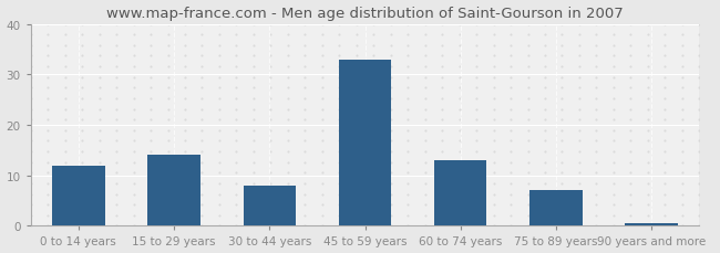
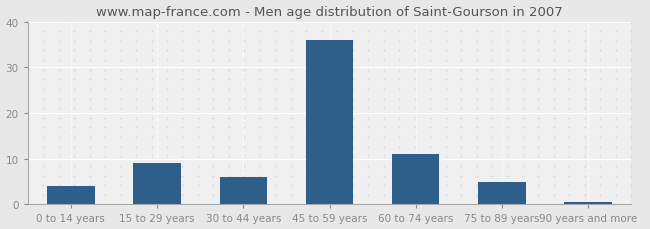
0 to 14 years: 12.0 -> 4.0
15 to 29 years: 14.0 -> 9.0
30 to 44 years: 8.0 -> 6.0
45 to 59 years: 33.0 -> 36.0
60 to 74 years: 13.0 -> 11.0
75 to 89 years: 7.0 -> 5.0
